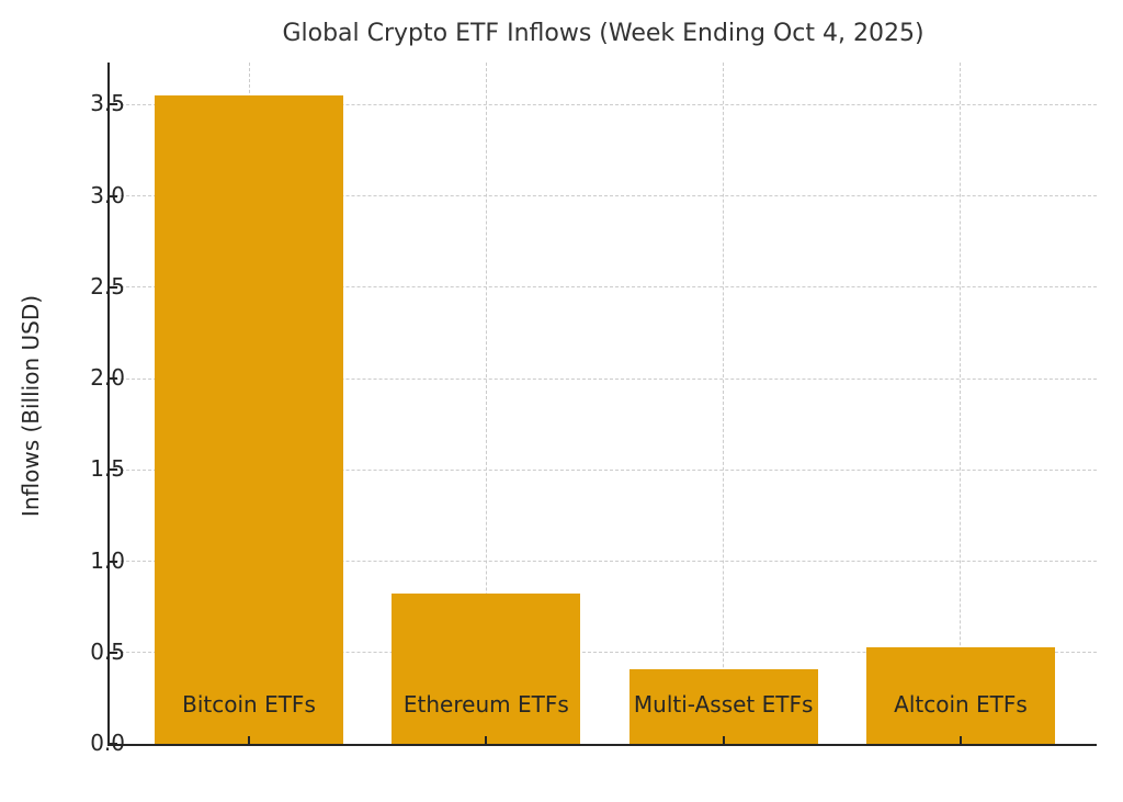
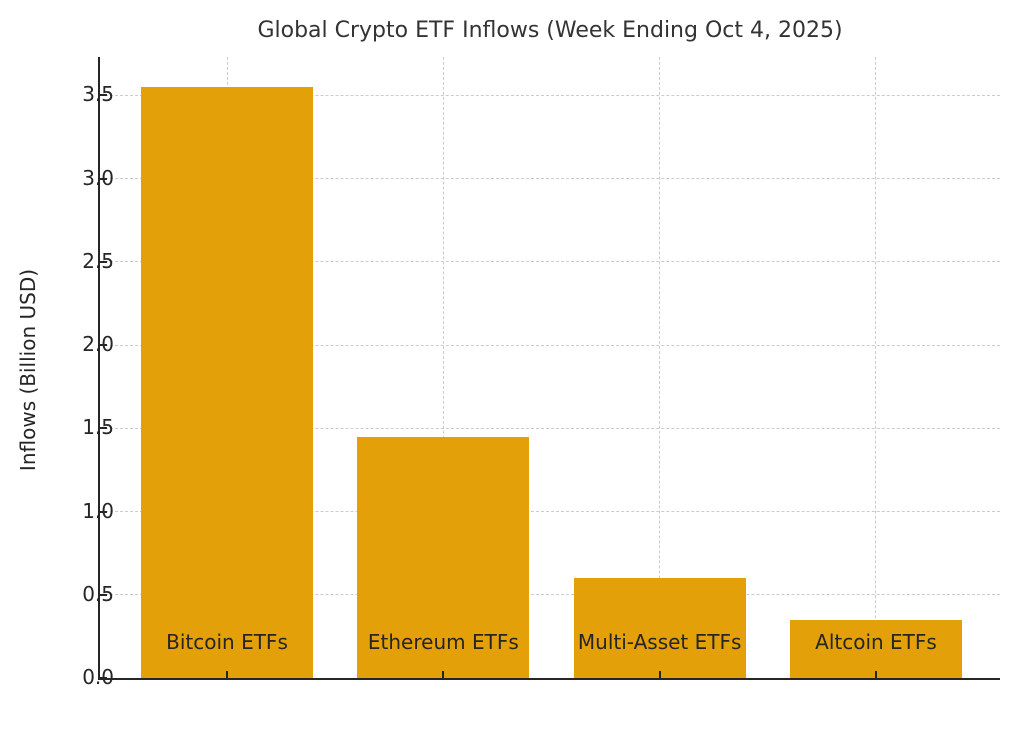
Ethereum ETFs: 0.82 -> 1.45
Multi-Asset ETFs: 0.41 -> 0.60
Altcoin ETFs: 0.53 -> 0.35
